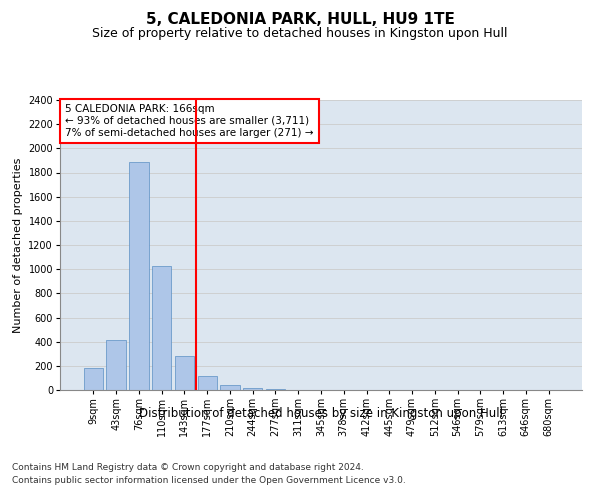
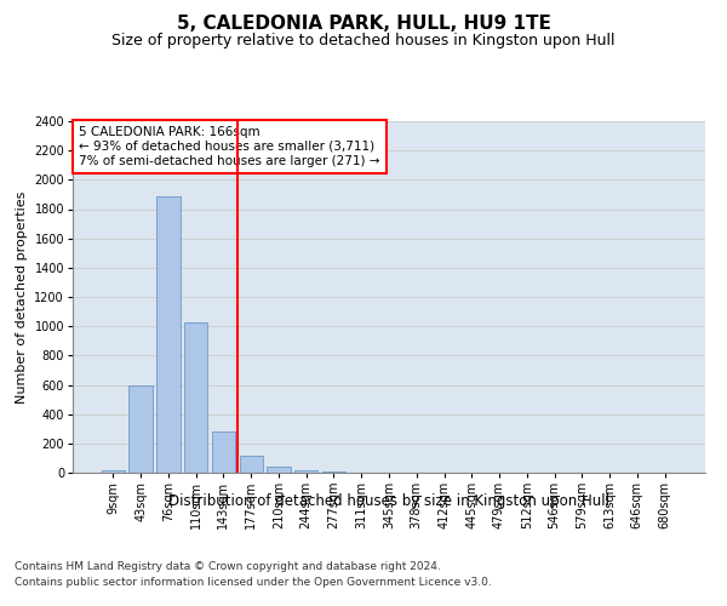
9sqm: 180 -> 20
43sqm: 410 -> 600
